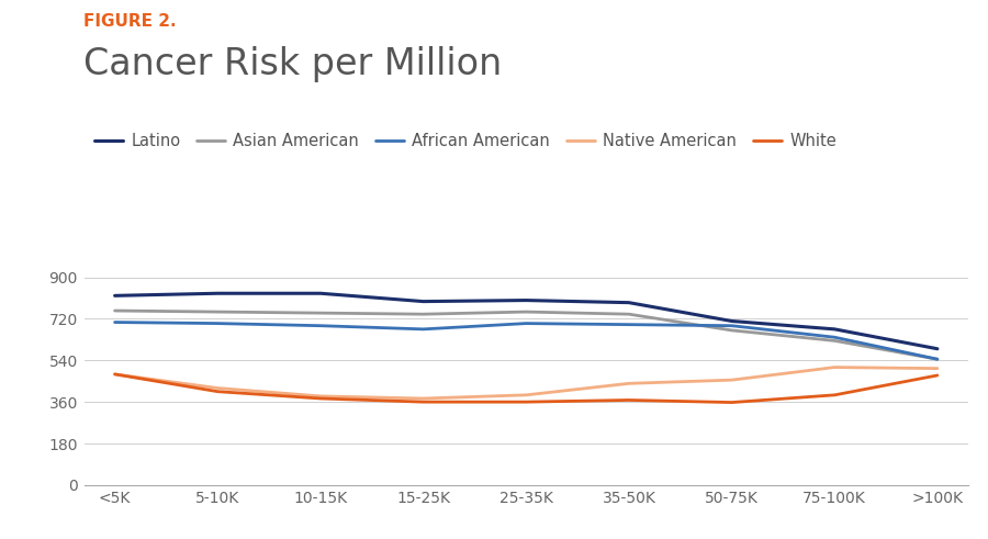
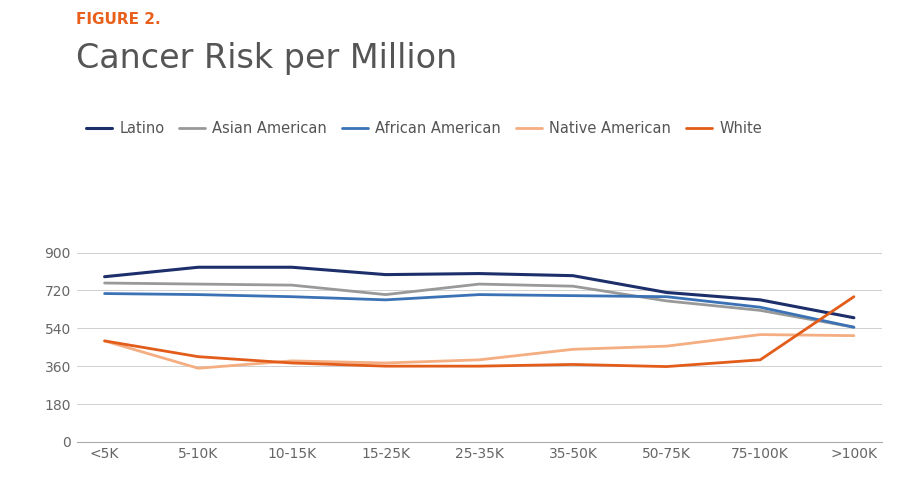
Latino/<5K: 820 -> 785
Native American/5-10K: 420 -> 350
Asian American/15-25K: 740 -> 700
White/>100K: 475 -> 690
